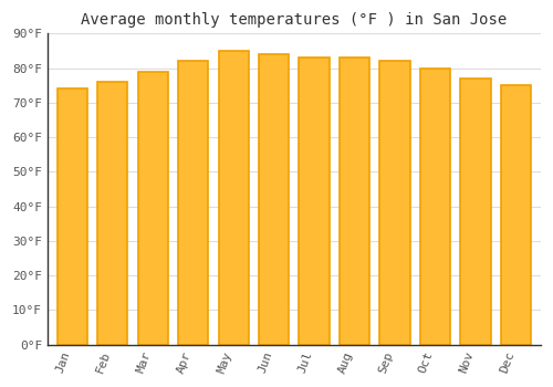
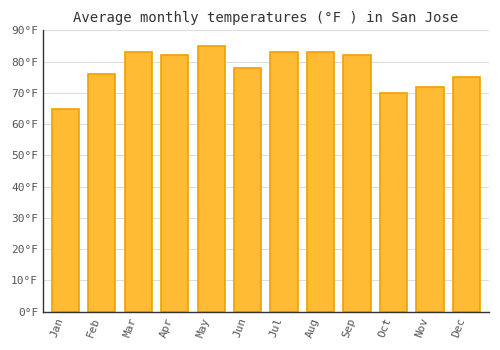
Jan: 74°F -> 65°F
Mar: 79°F -> 83°F
Jun: 84°F -> 78°F
Oct: 80°F -> 70°F
Nov: 77°F -> 72°F
